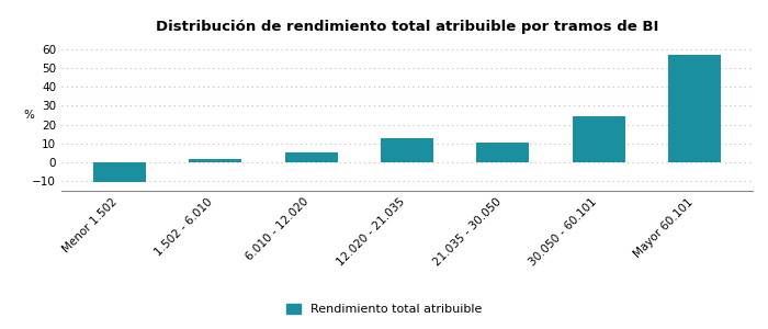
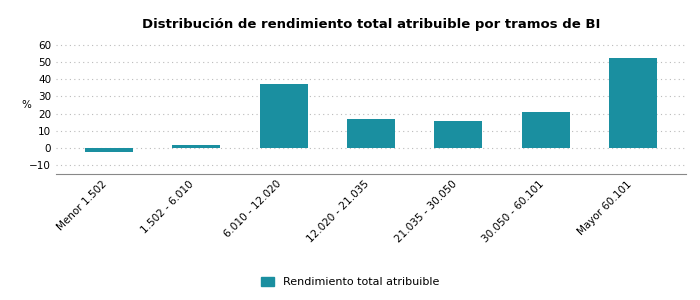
Menor 1.502: -10 -> -2
6.010 - 12.020: 5 -> 37
12.020 - 21.035: 13 -> 17
21.035 - 30.050: 11 -> 16
30.050 - 60.101: 25 -> 21
Mayor 60.101: 57 -> 52
